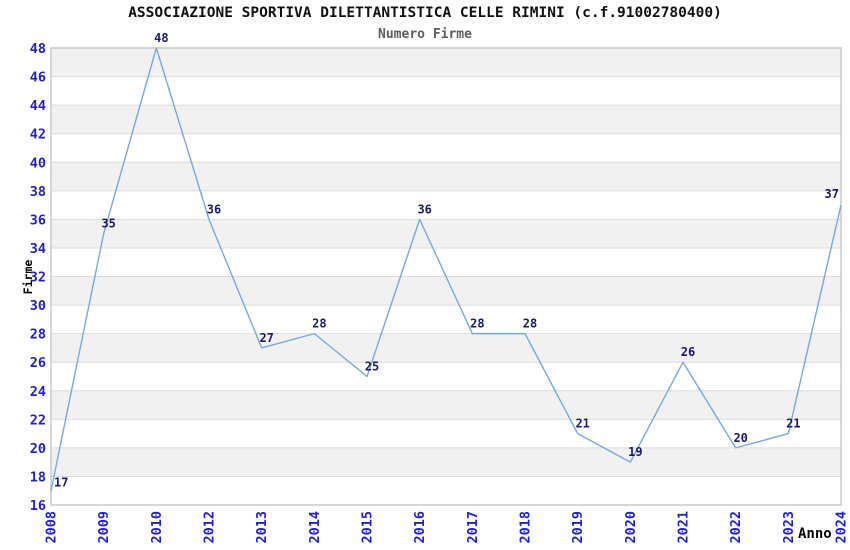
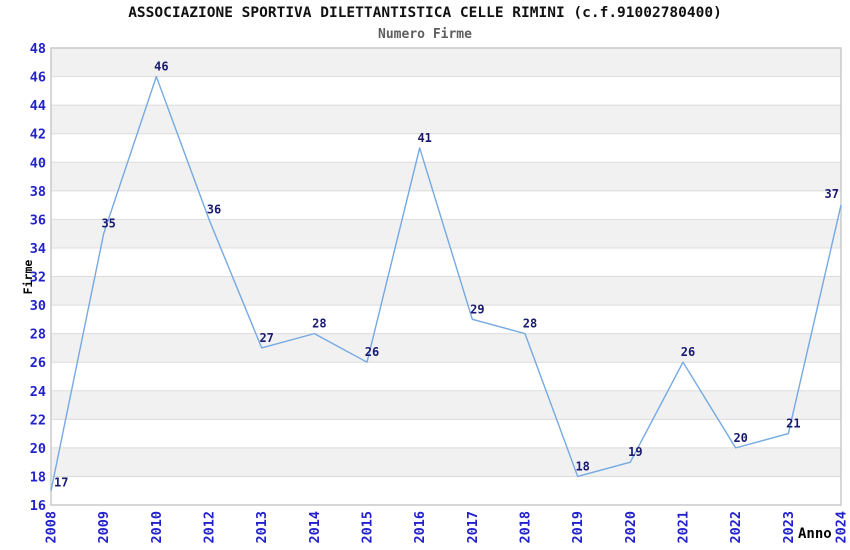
2010: 48 -> 46
2015: 25 -> 26
2016: 36 -> 41
2017: 28 -> 29
2019: 21 -> 18
